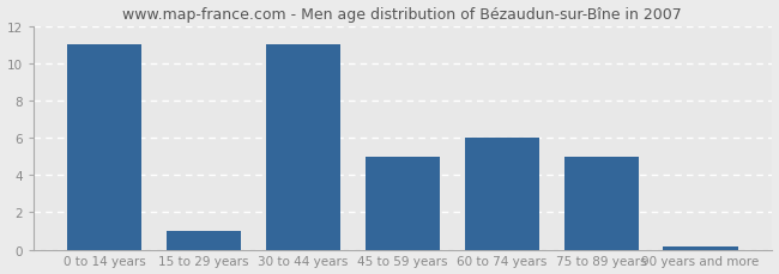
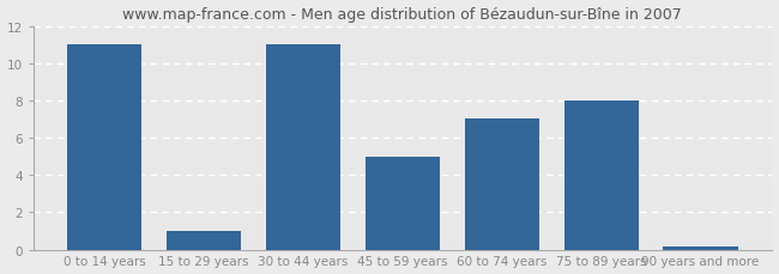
60 to 74 years: 6.0 -> 7.0
75 to 89 years: 5.0 -> 8.0
